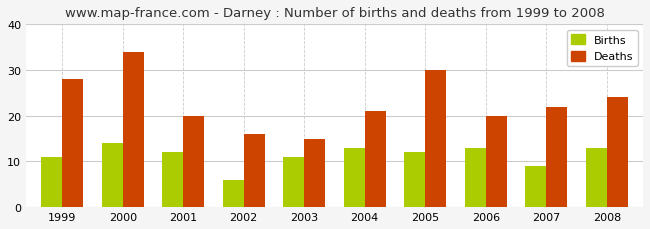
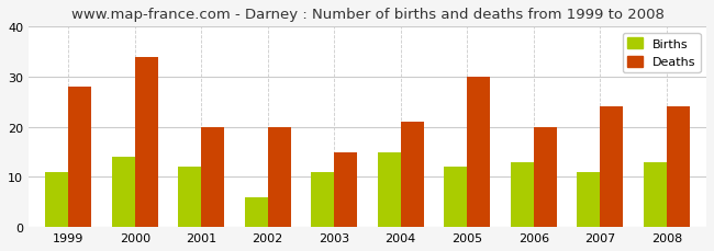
Deaths/2002: 16 -> 20
Births/2004: 13 -> 15
Births/2007: 9 -> 11
Deaths/2007: 22 -> 24
